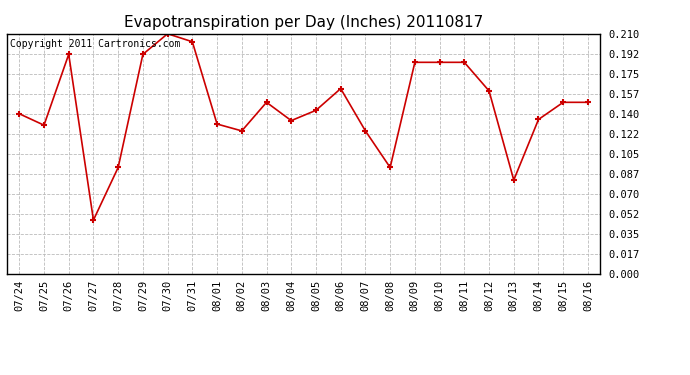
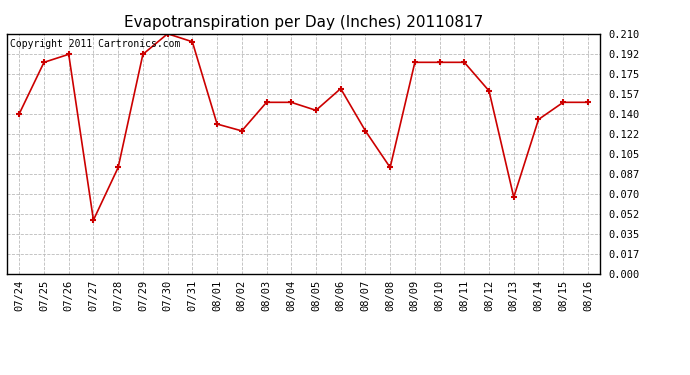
07/25: 0.130 -> 0.185
08/04: 0.134 -> 0.150
08/13: 0.082 -> 0.067
